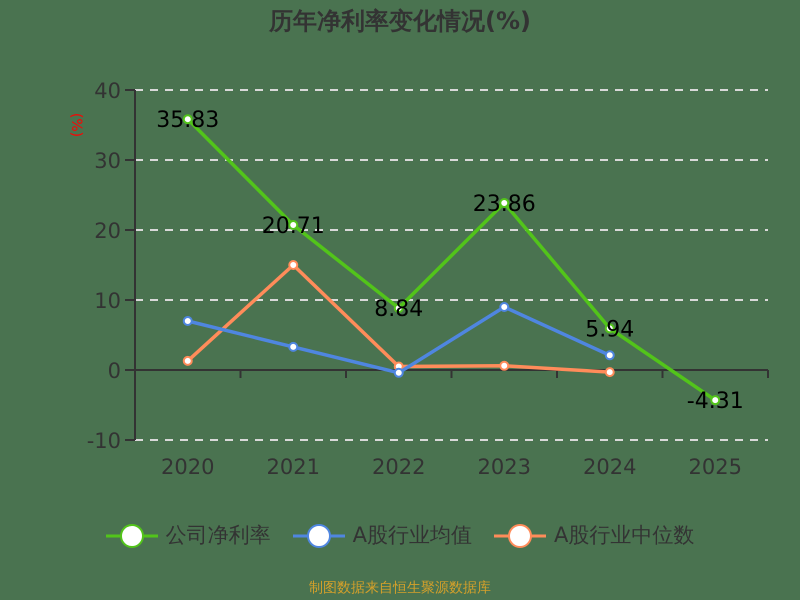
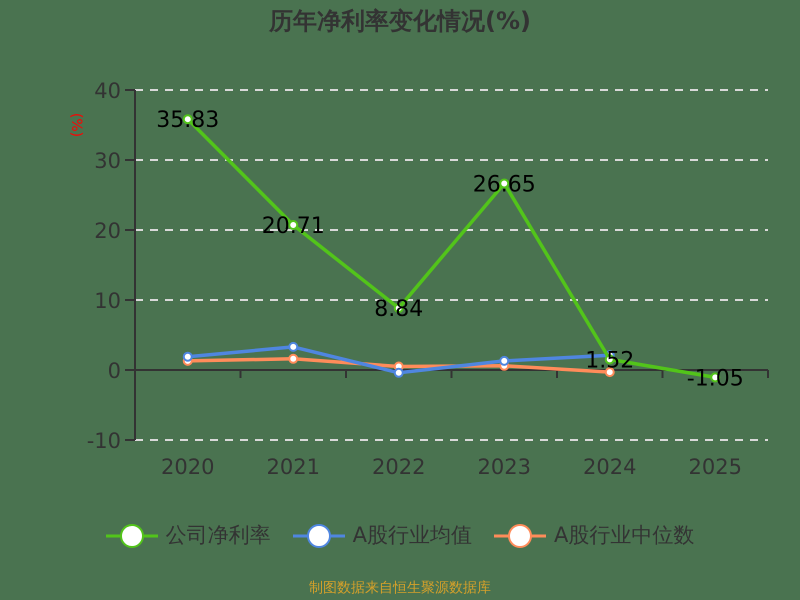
A股行业均值/2020: 7 -> 2
A股行业中位数/2021: 15 -> 2
公司净利率/2023: 23.86 -> 26.65
A股行业均值/2023: 9 -> 1
公司净利率/2024: 5.94 -> 1.52
公司净利率/2025: -4.31 -> -1.05
